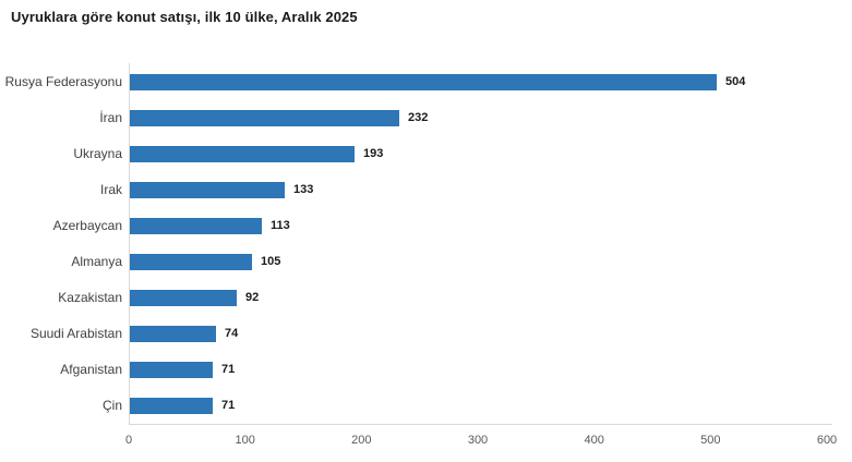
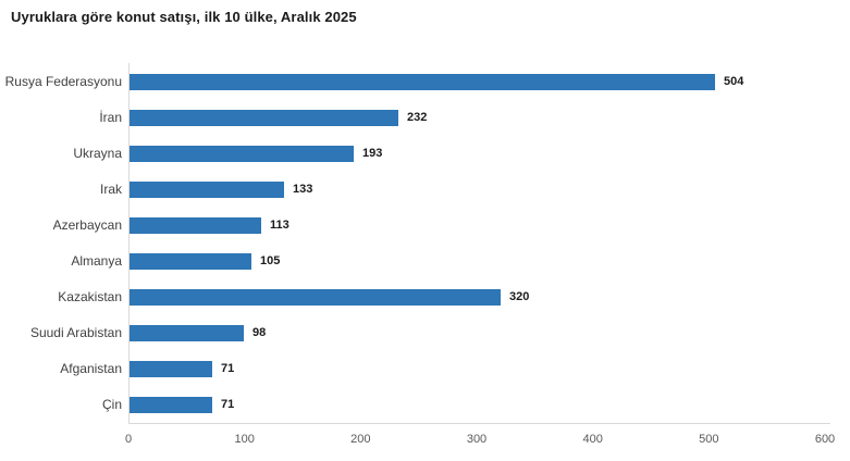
Kazakistan: 92 -> 320
Suudi Arabistan: 74 -> 98
